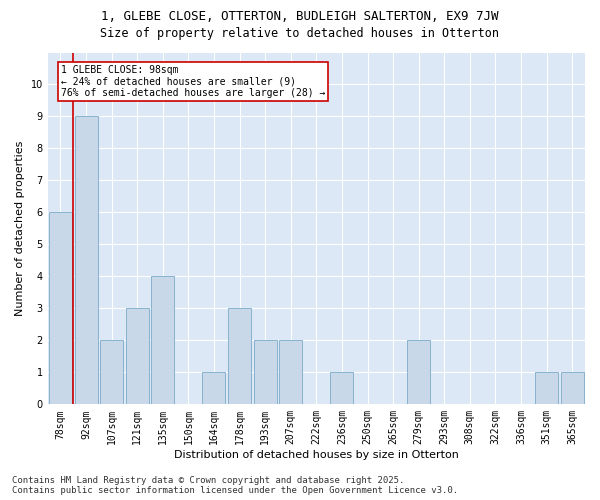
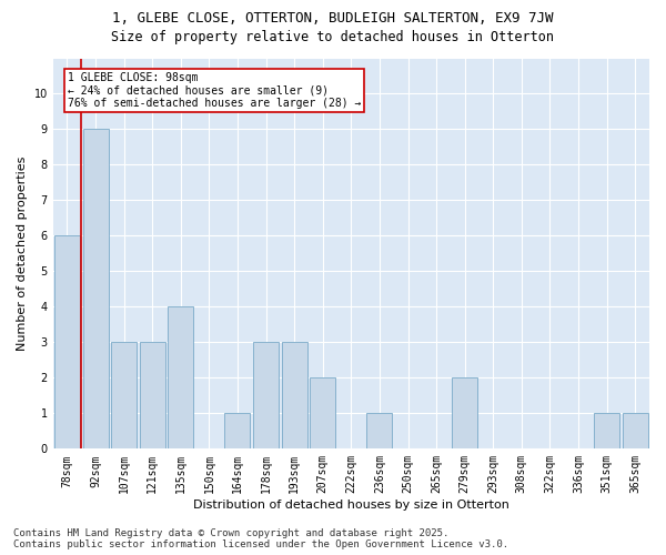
107sqm: 2 -> 3
193sqm: 2 -> 3
